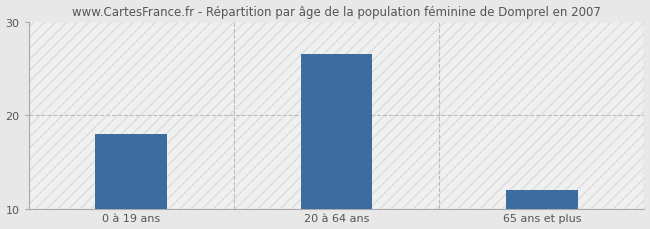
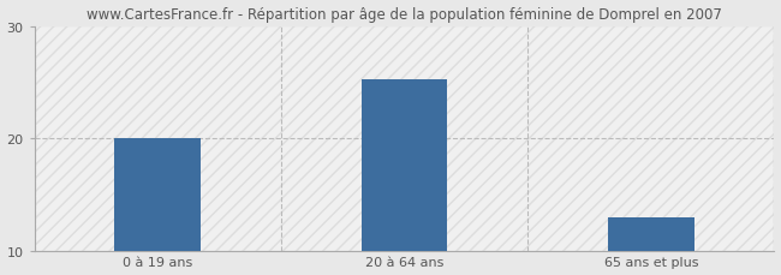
0 à 19 ans: 18.0 -> 20.0
20 à 64 ans: 26.5 -> 25.2
65 ans et plus: 12.0 -> 13.0
